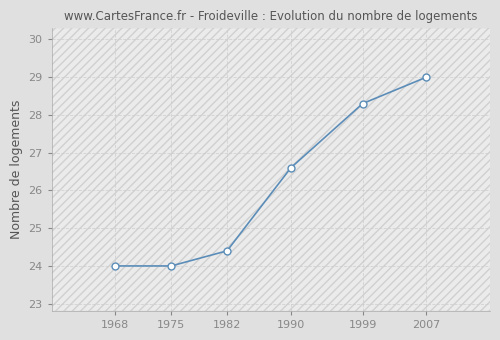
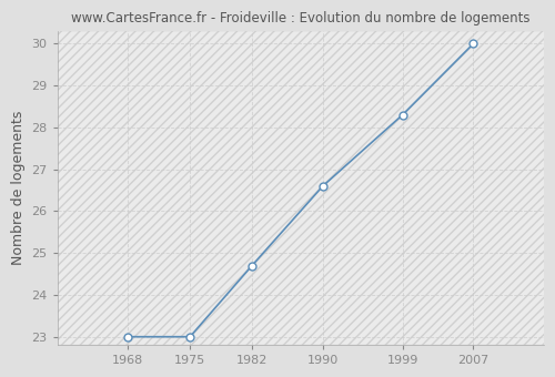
1968: 24.0 -> 23.0
1975: 24.0 -> 23.0
1982: 24.4 -> 24.7
2007: 29.0 -> 30.0
